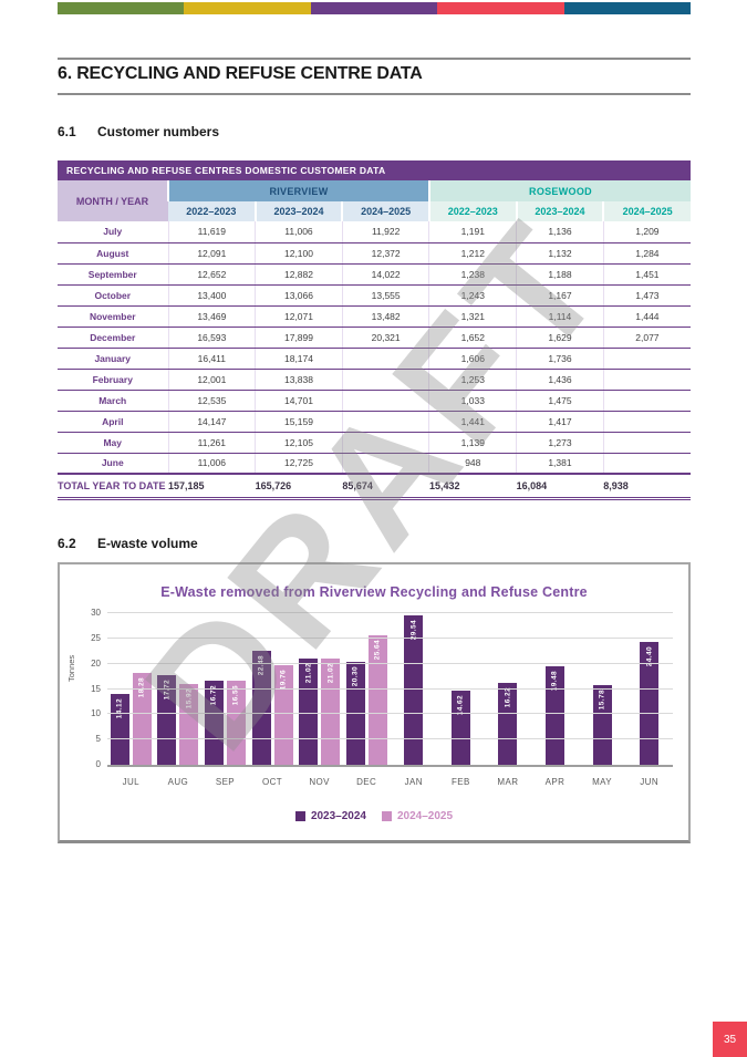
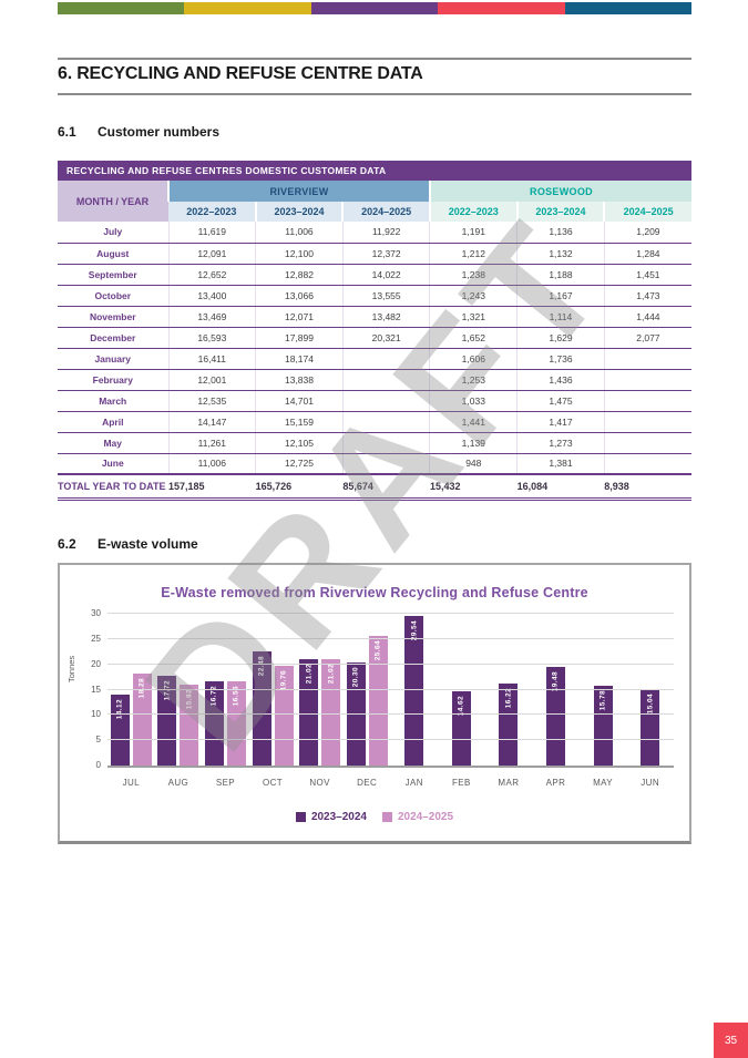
2023–2024/JUN: 24.40 -> 15.04
